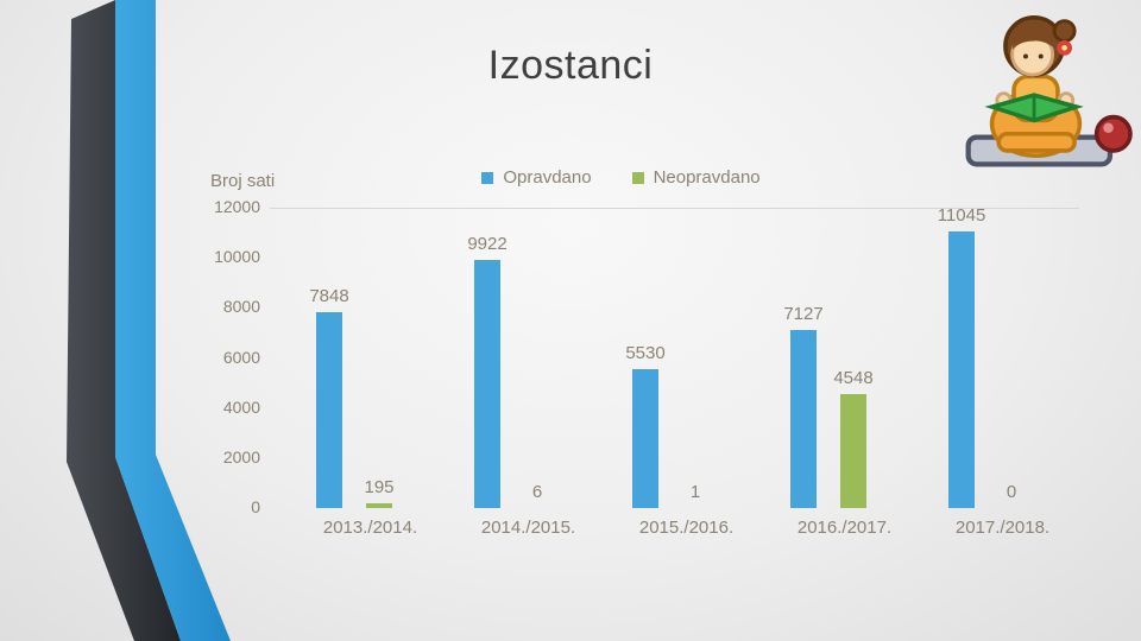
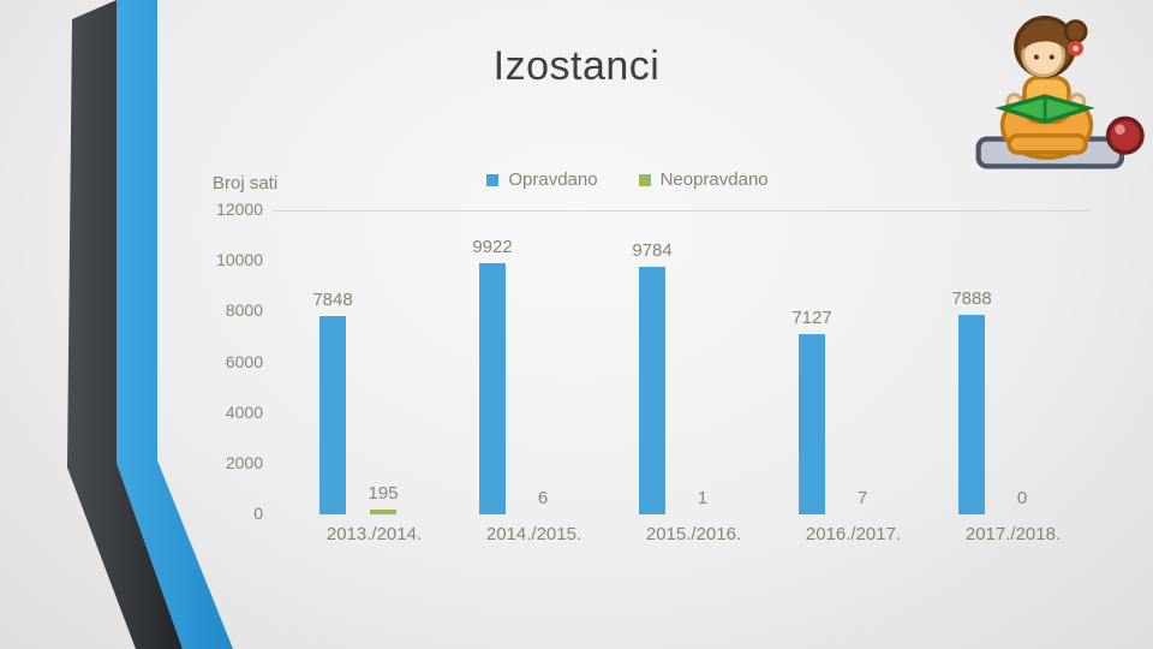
Opravdano/2015./2016.: 5530 -> 9784
Neopravdano/2016./2017.: 4548 -> 7
Opravdano/2017./2018.: 11045 -> 7888
